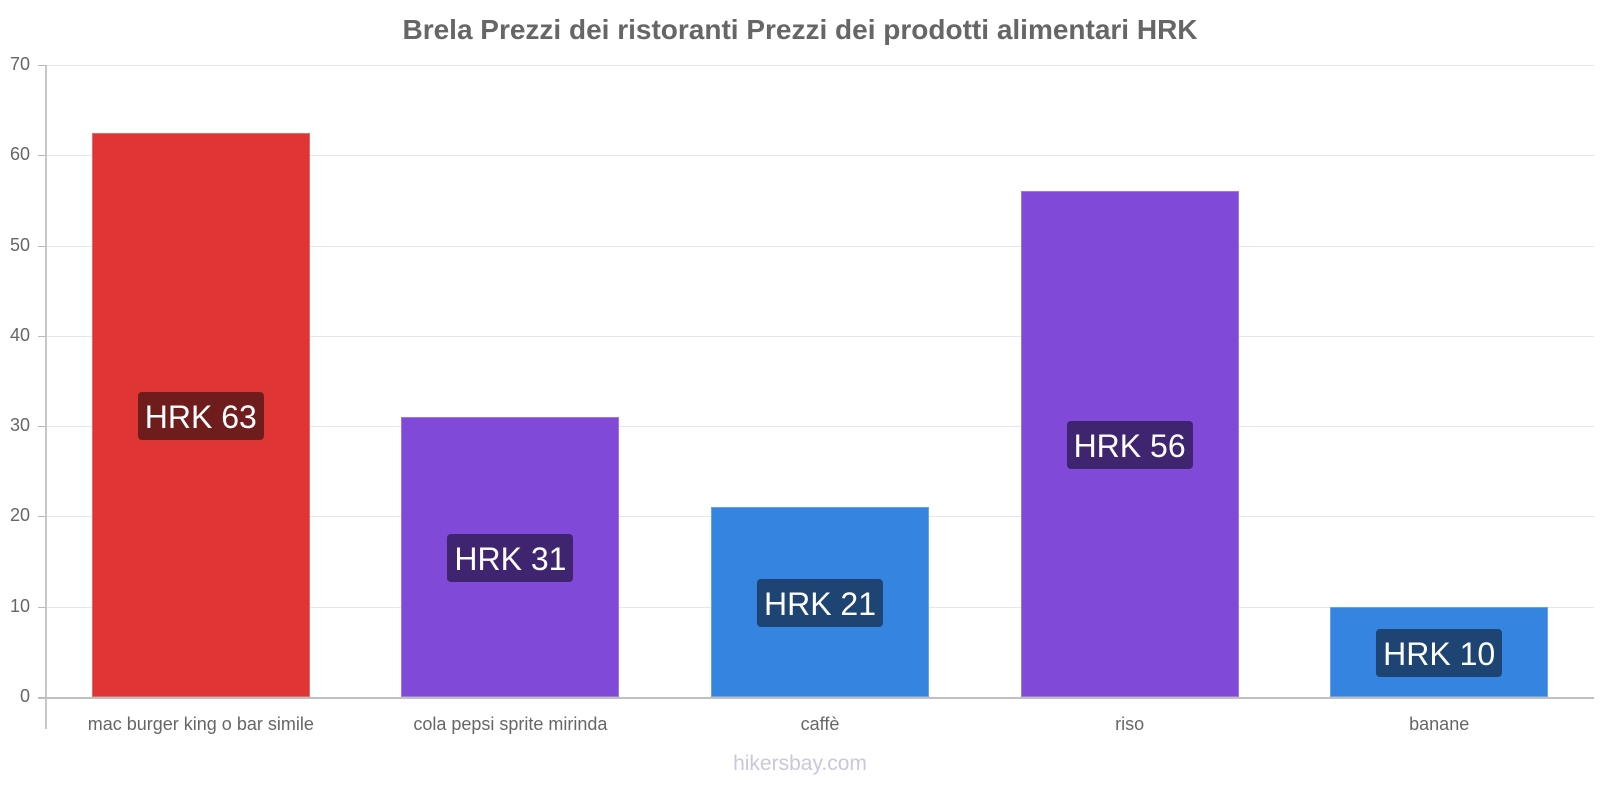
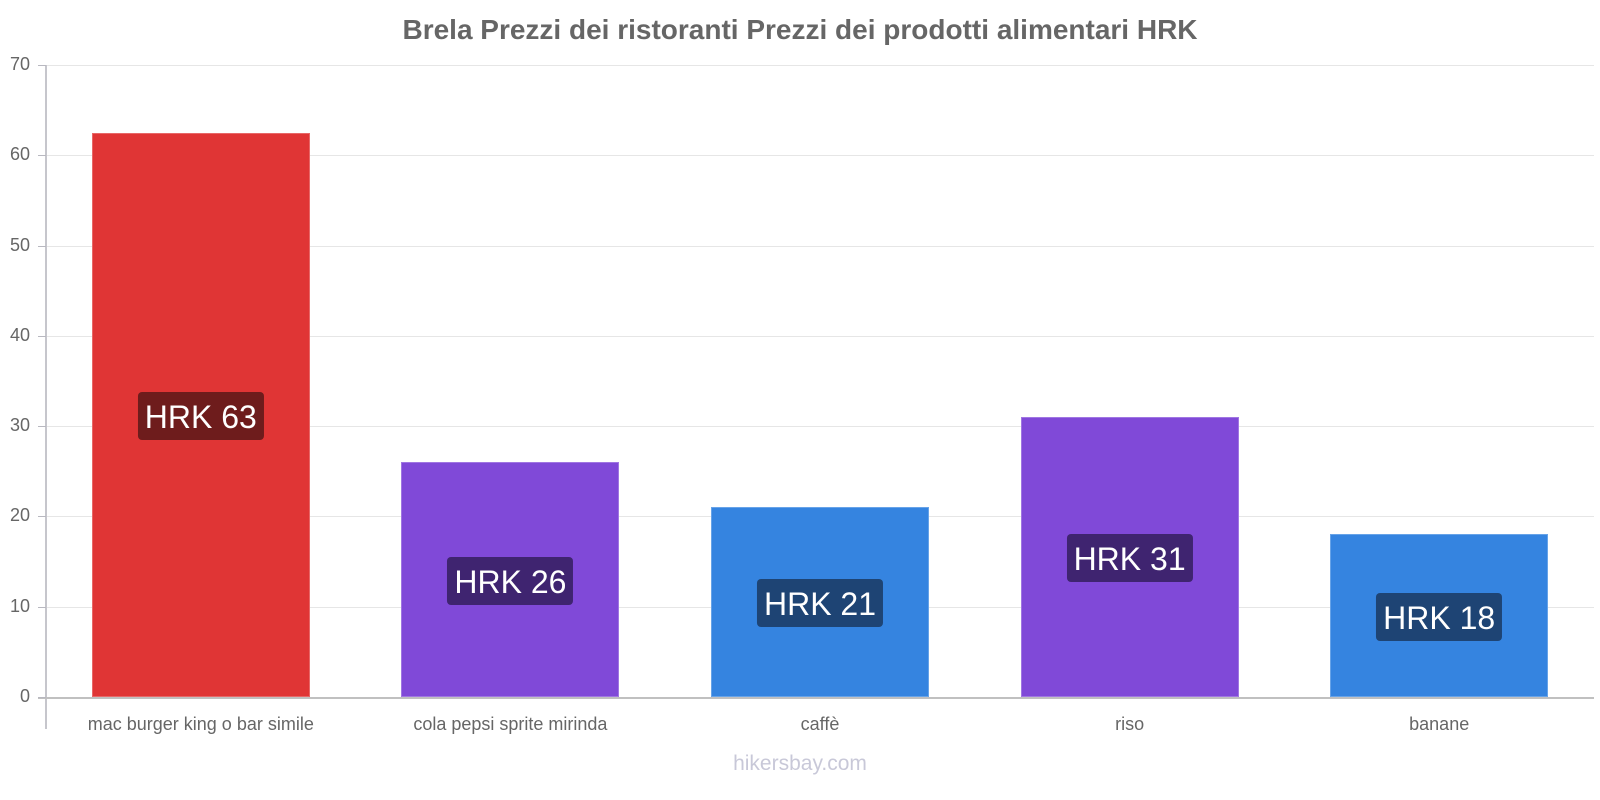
cola pepsi sprite mirinda: 31 -> 26
riso: 56 -> 31
banane: 10 -> 18
